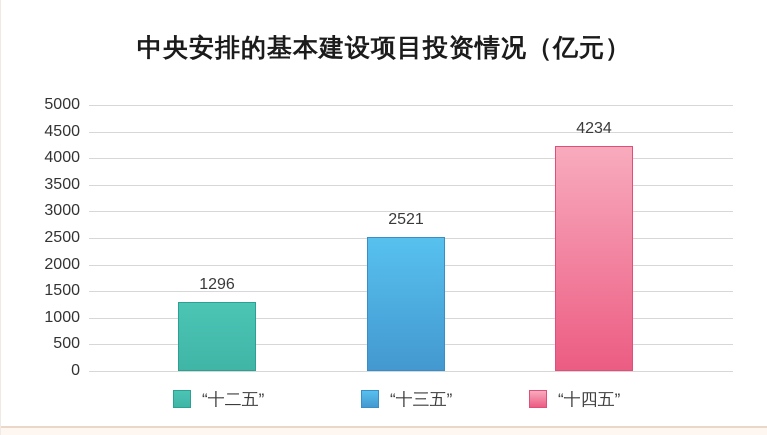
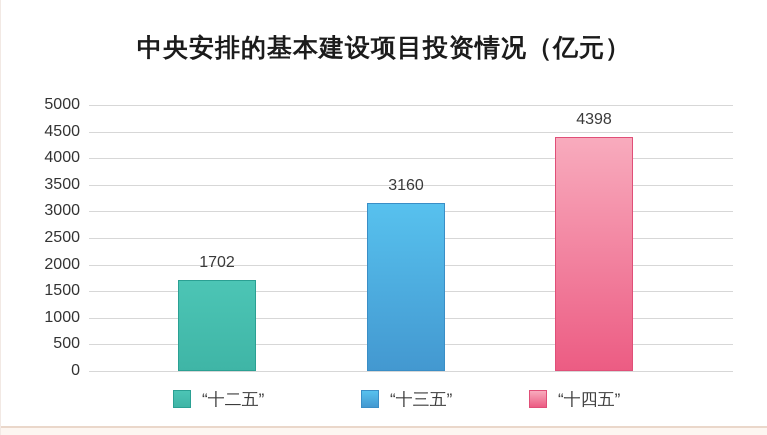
“十二五”: 1296 -> 1702
“十三五”: 2521 -> 3160
“十四五”: 4234 -> 4398
